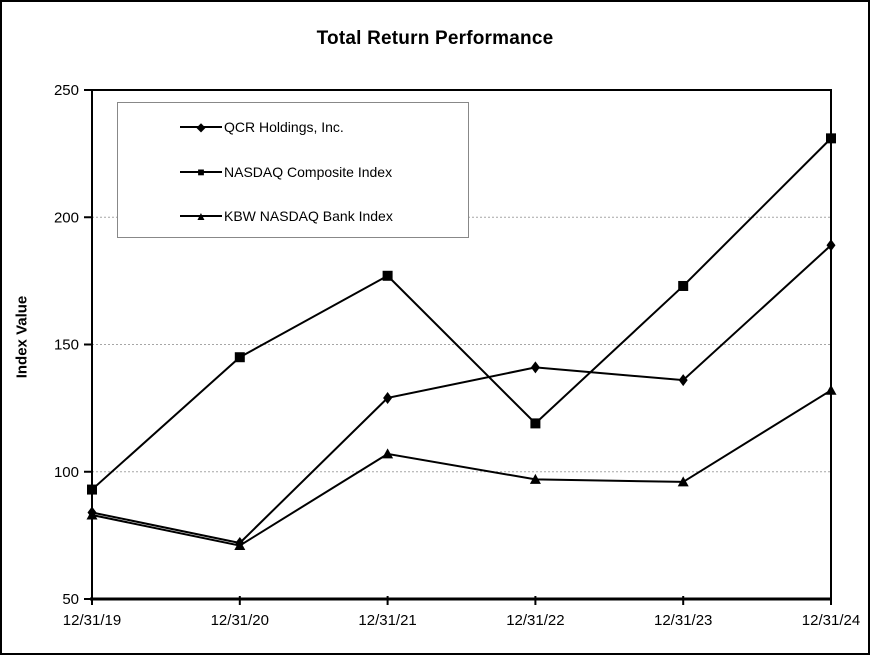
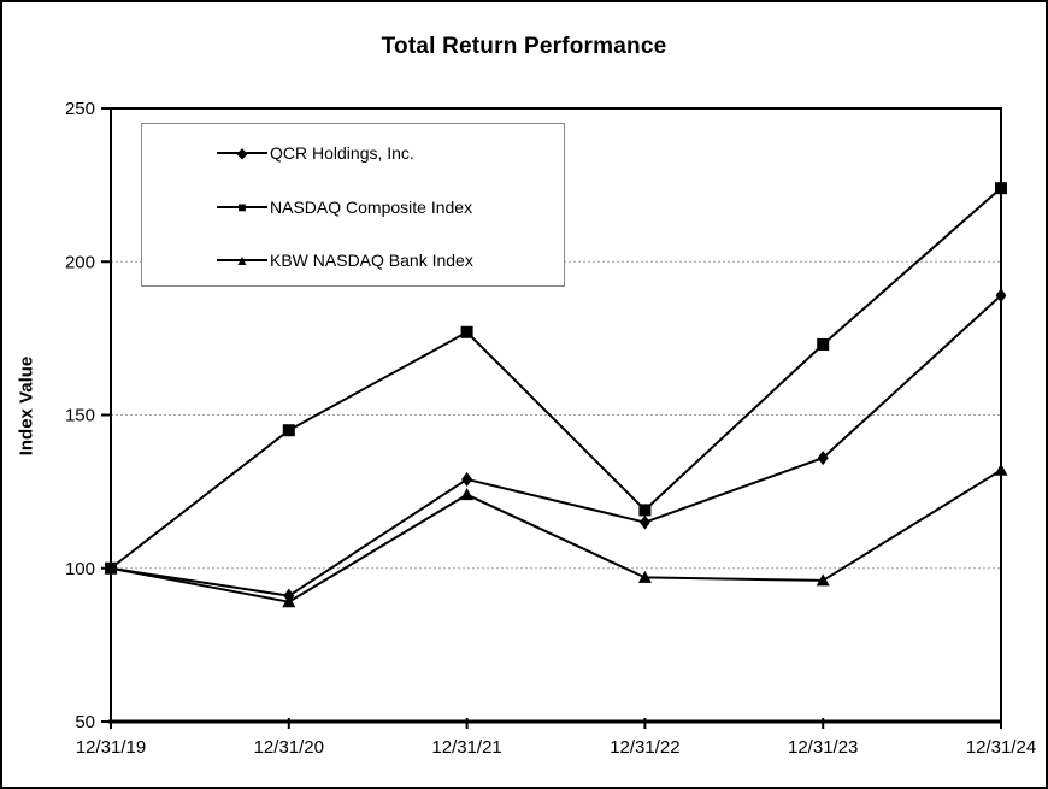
QCR Holdings, Inc./12/31/19: 84 -> 100
NASDAQ Composite Index/12/31/19: 93 -> 100
KBW NASDAQ Bank Index/12/31/19: 83 -> 100
QCR Holdings, Inc./12/31/20: 72 -> 91
KBW NASDAQ Bank Index/12/31/20: 71 -> 89
KBW NASDAQ Bank Index/12/31/21: 107 -> 124
QCR Holdings, Inc./12/31/22: 141 -> 115
NASDAQ Composite Index/12/31/24: 231 -> 224
